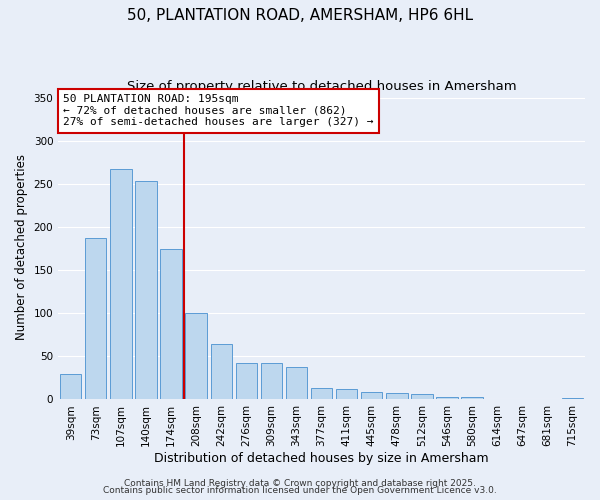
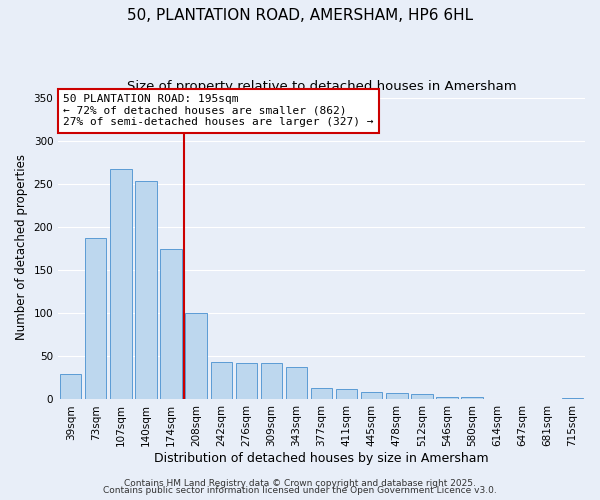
242sqm: 65 -> 44
